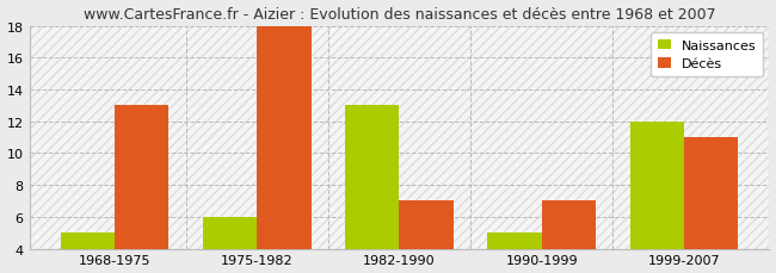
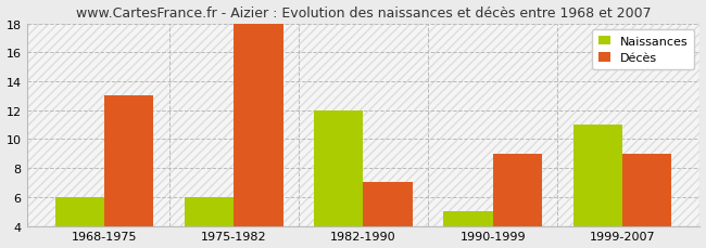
Naissances/1968-1975: 5 -> 6
Naissances/1982-1990: 13 -> 12
Décès/1990-1999: 7 -> 9
Naissances/1999-2007: 12 -> 11
Décès/1999-2007: 11 -> 9
